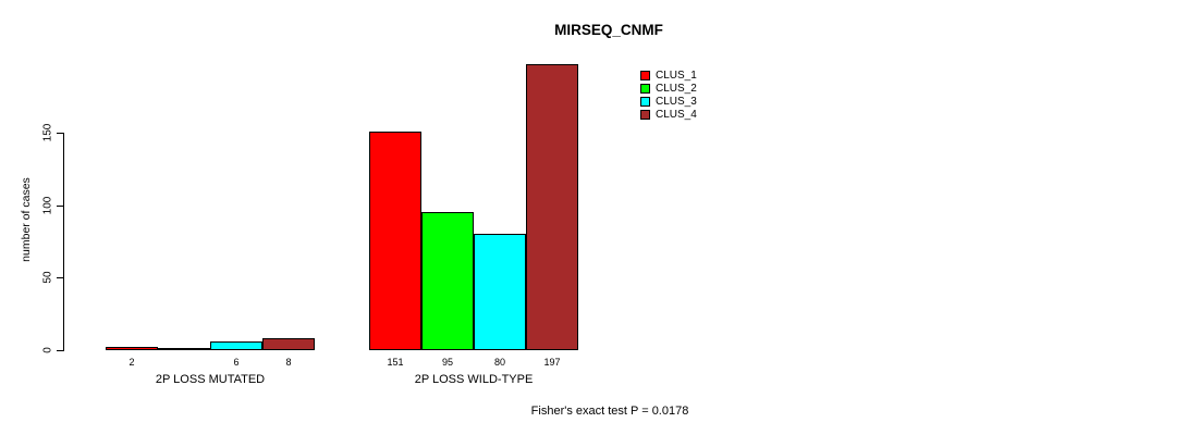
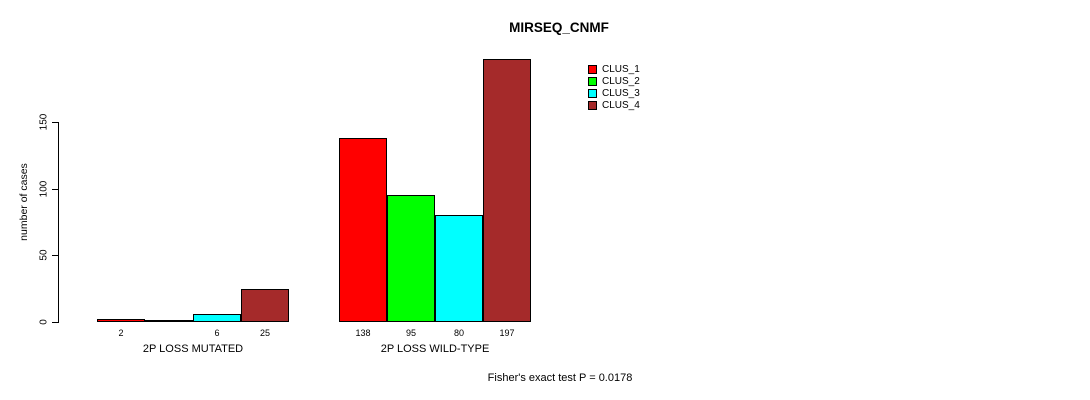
CLUS_4/2P LOSS MUTATED: 8 -> 25
CLUS_1/2P LOSS WILD-TYPE: 151 -> 138
